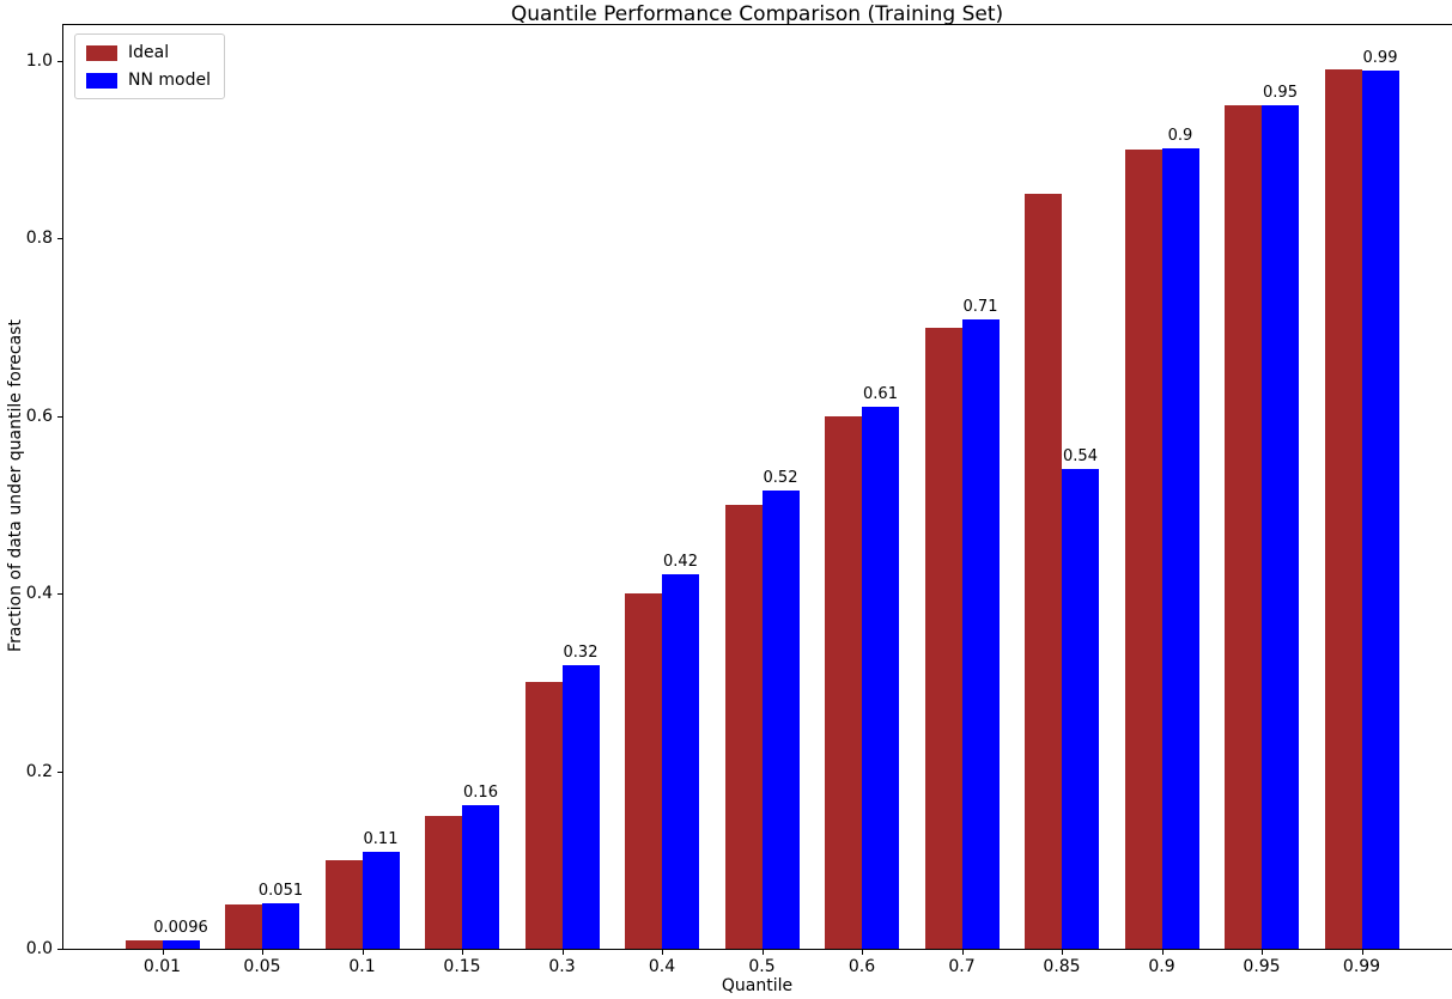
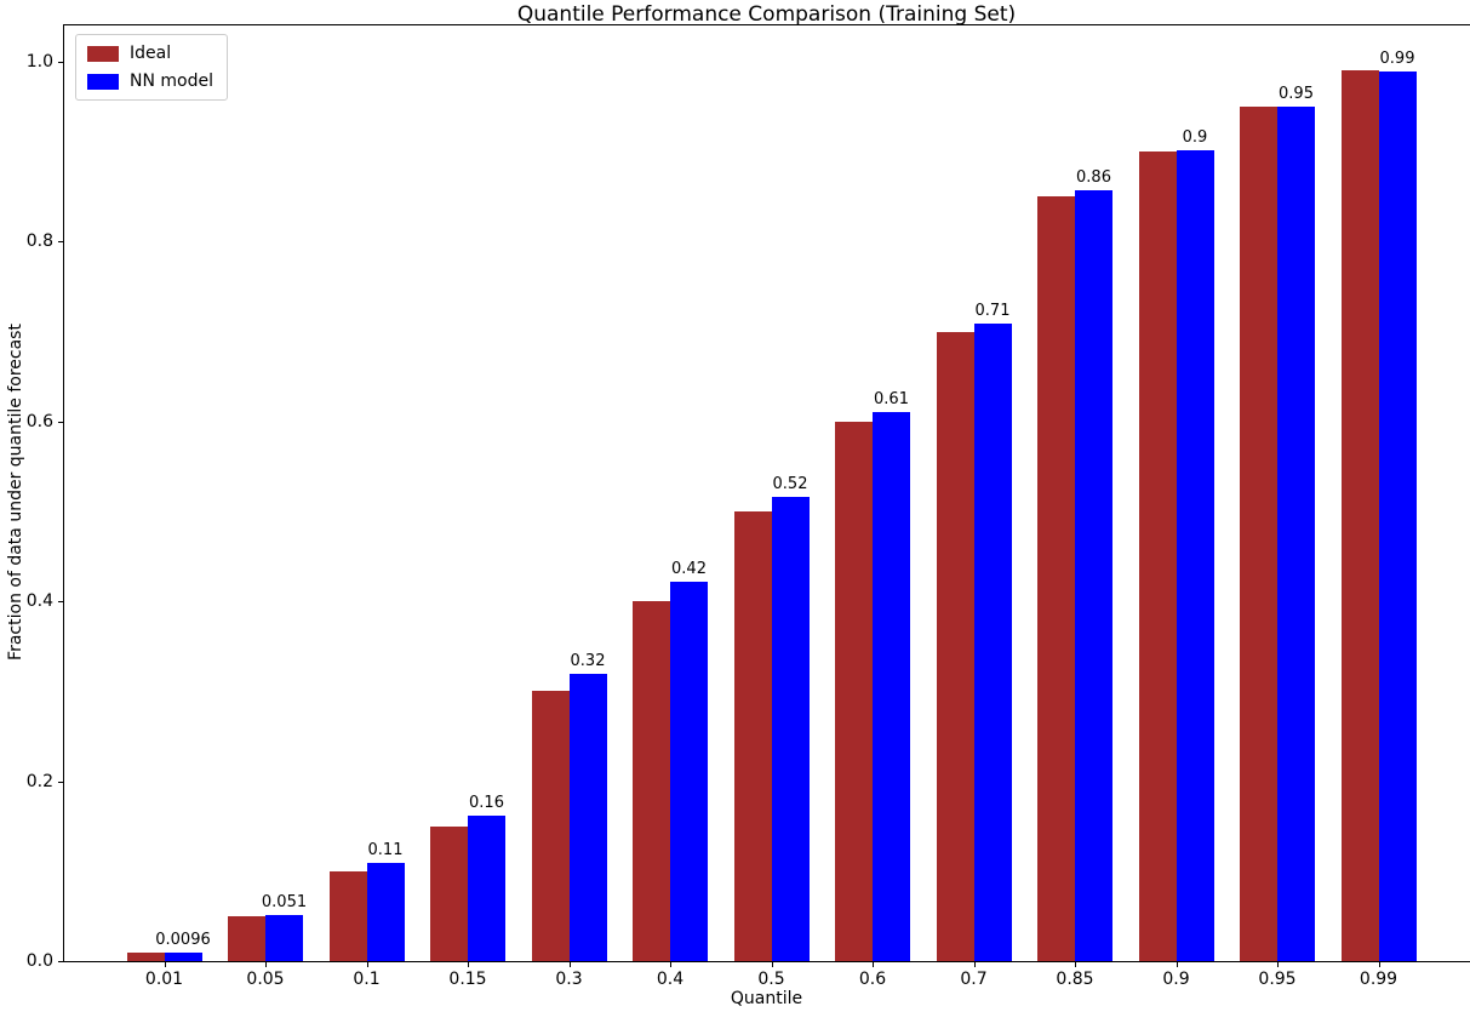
NN model/0.85: 0.54 -> 0.86
